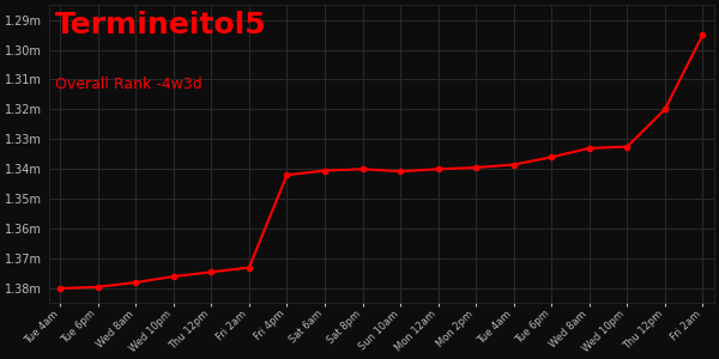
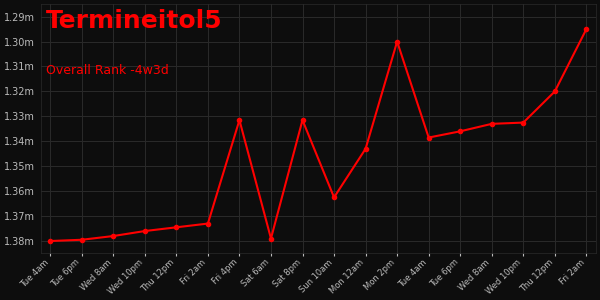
Fri 4pm: 1.3420m -> 1.3315m
Sat 6am: 1.3405m -> 1.3790m
Sat 8pm: 1.3400m -> 1.3315m
Sun 10am: 1.3408m -> 1.3625m
Mon 12am: 1.3400m -> 1.3430m
Mon 2pm: 1.3395m -> 1.3000m
